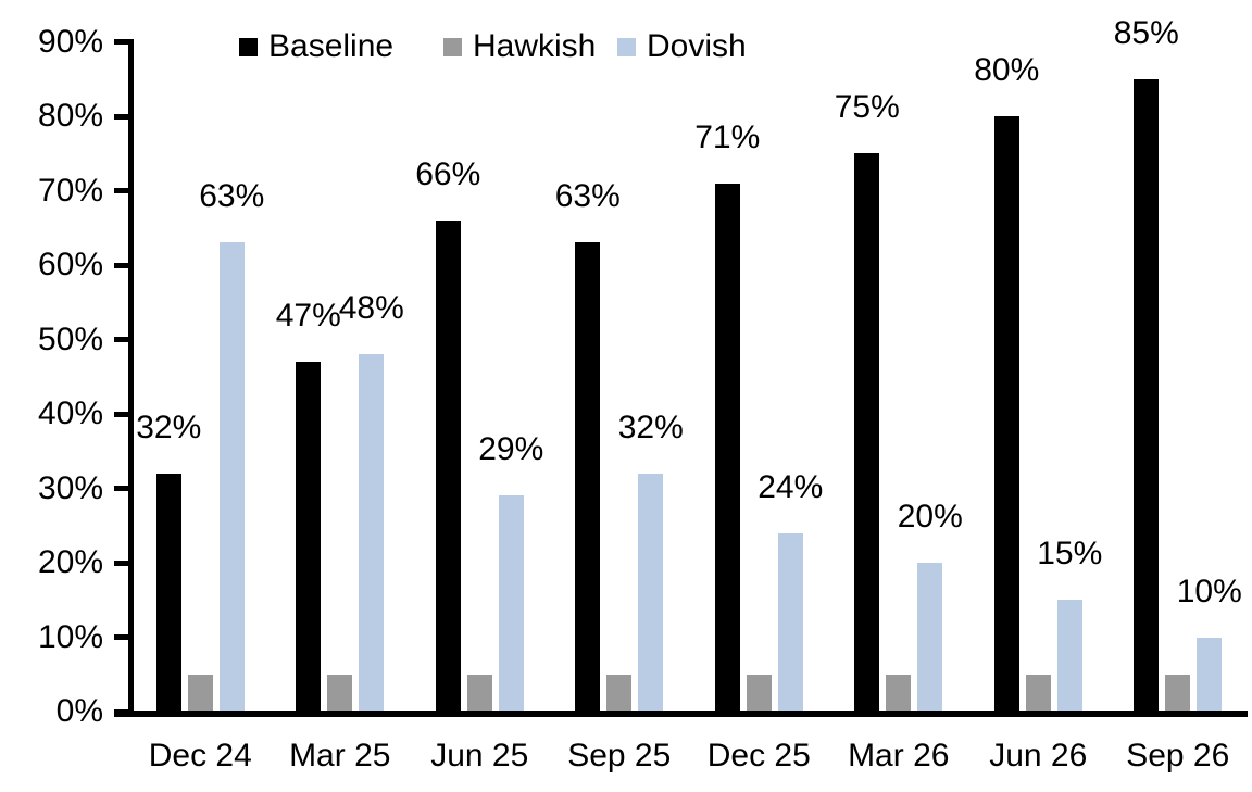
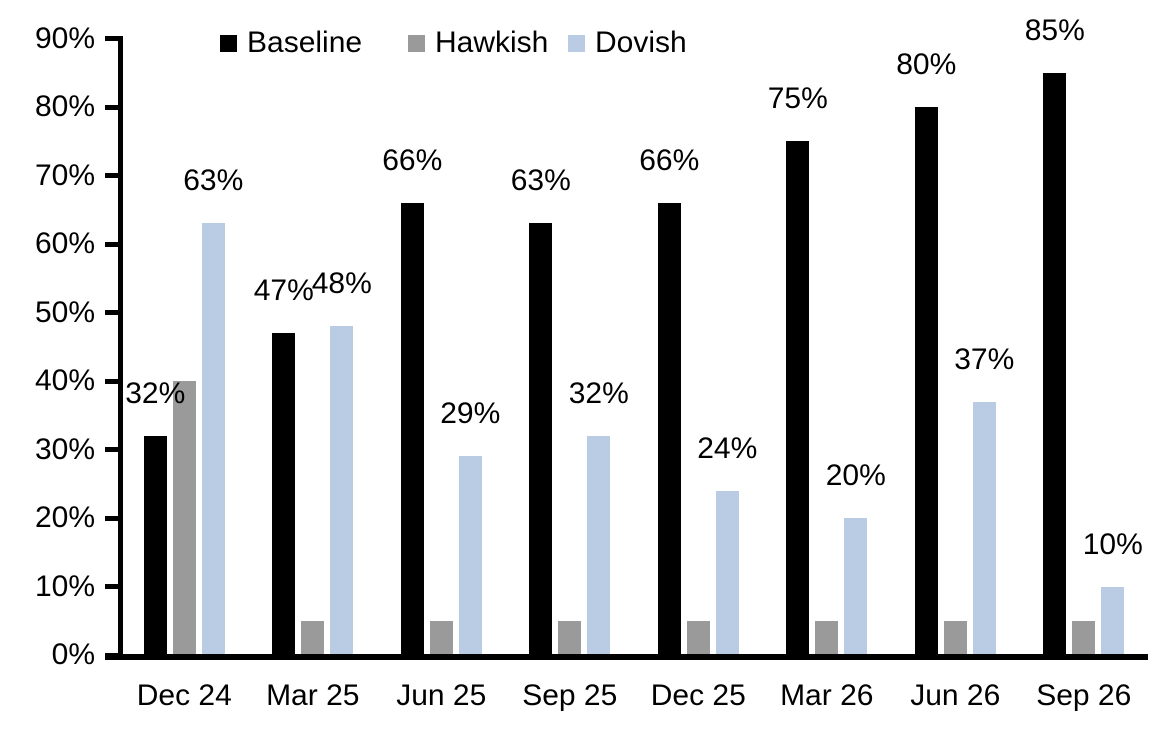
Hawkish/Dec 24: 5% -> 40%
Baseline/Dec 25: 71% -> 66%
Dovish/Jun 26: 15% -> 37%
